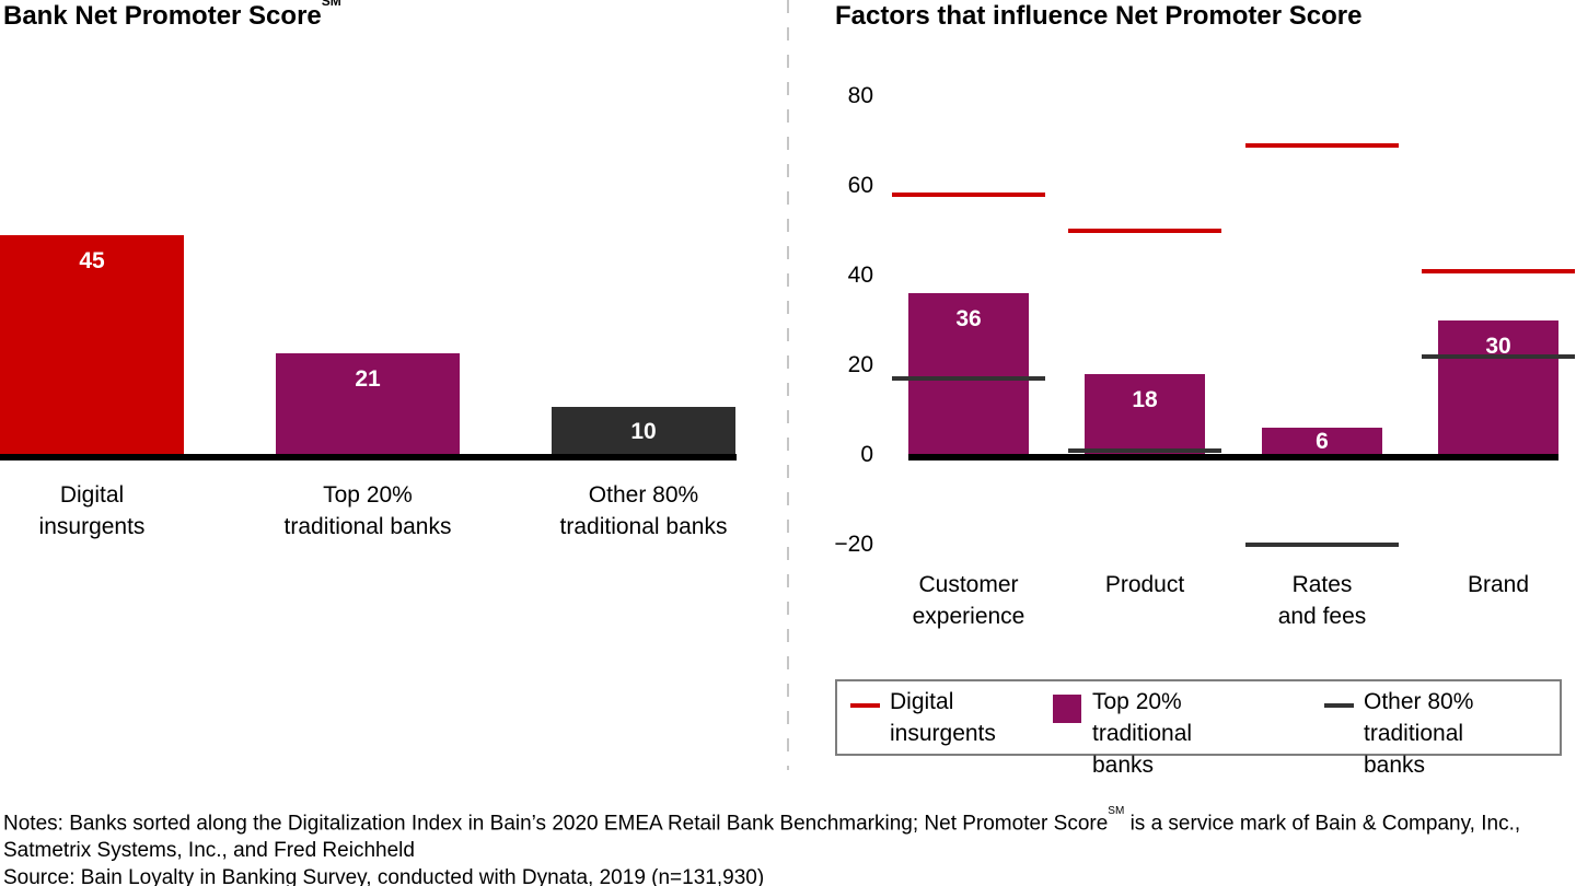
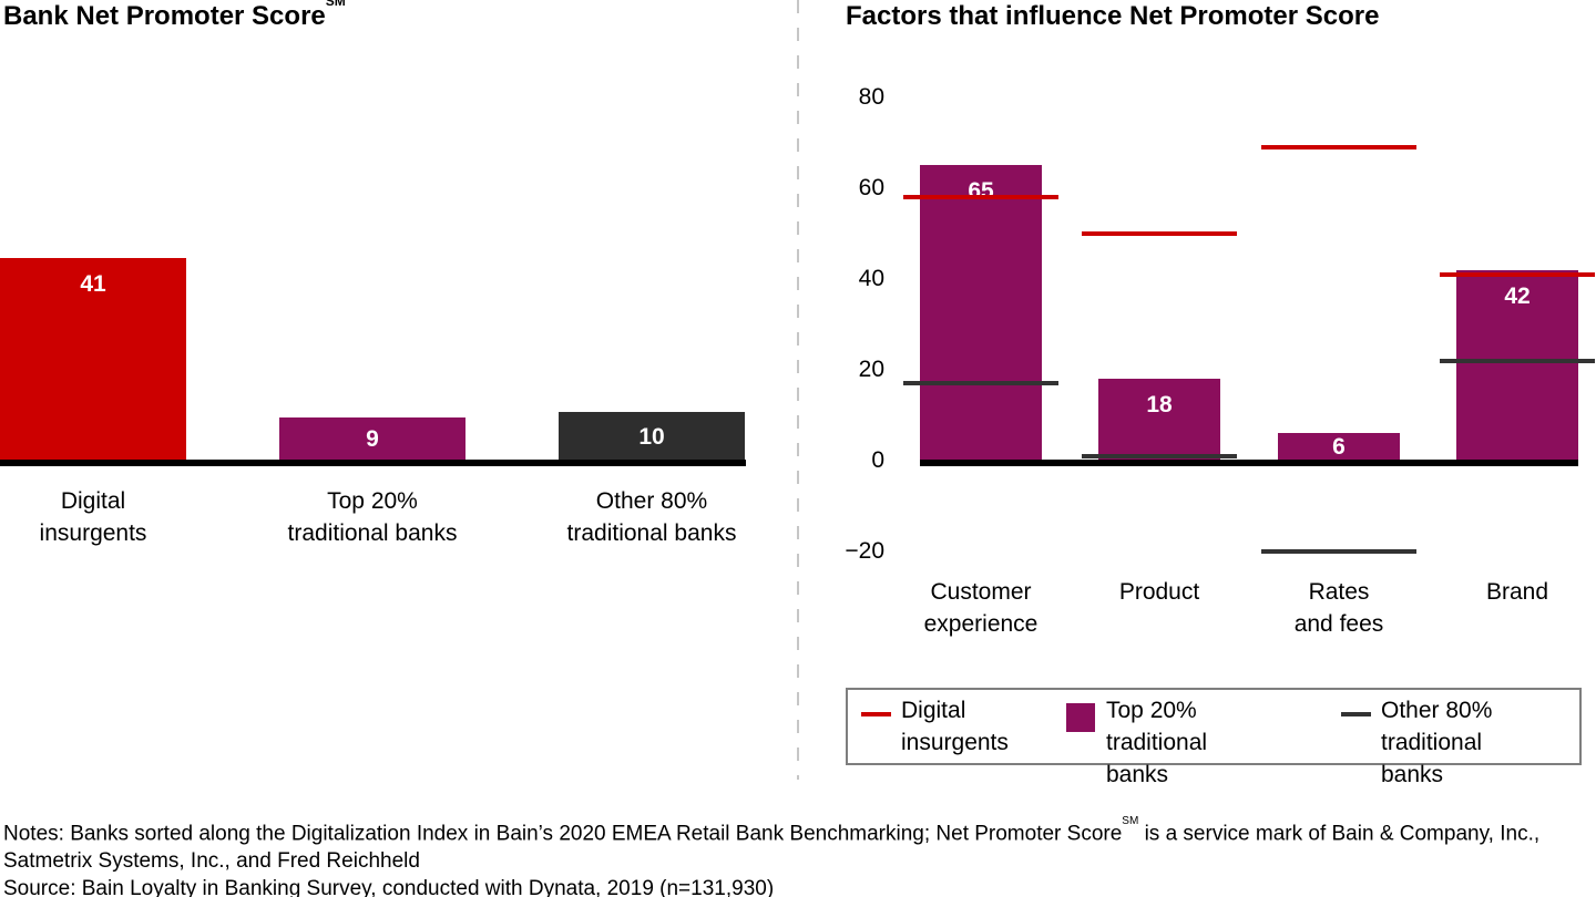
Bank Net Promoter Score/Digital insurgents: 45 -> 41
Bank Net Promoter Score/Top 20% traditional banks: 21 -> 9
Factors that influence Net Promoter Score/Top 20% traditional banks/Customer experience: 36 -> 65
Factors that influence Net Promoter Score/Top 20% traditional banks/Brand: 30 -> 42
